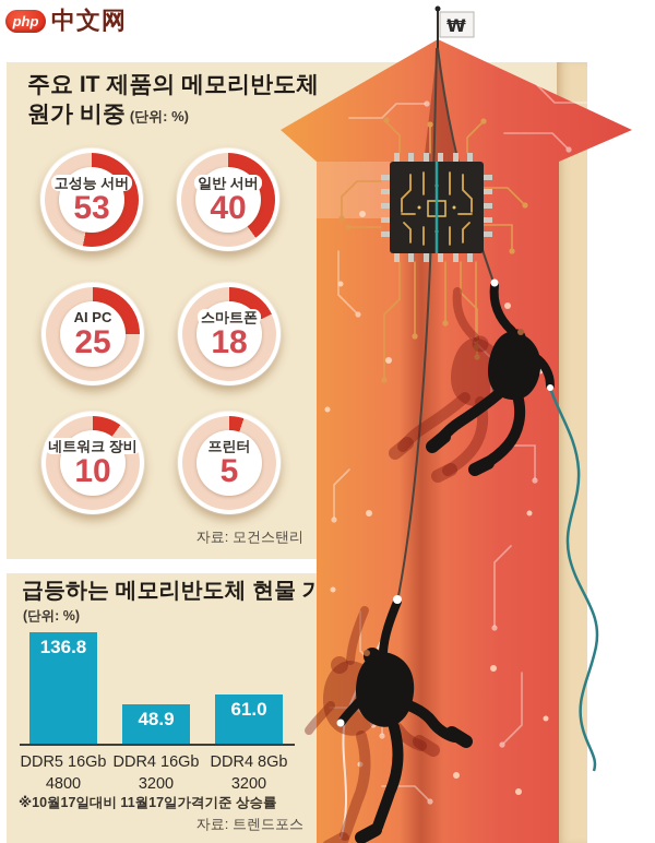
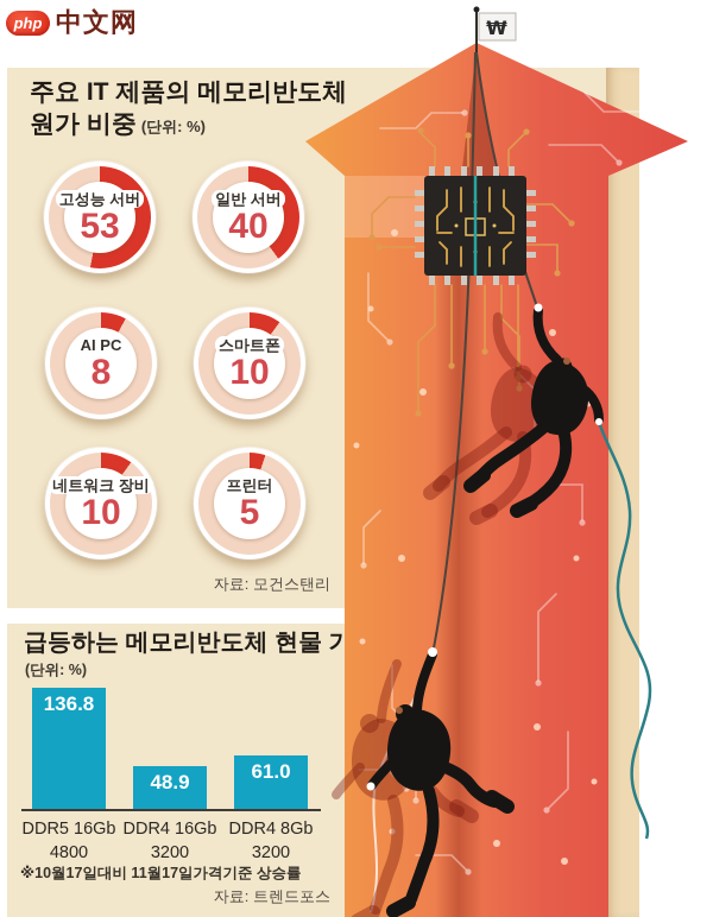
주요 IT 제품의 메모리반도체 원가 비중/AI PC: 25 -> 8
주요 IT 제품의 메모리반도체 원가 비중/스마트폰: 18 -> 10
